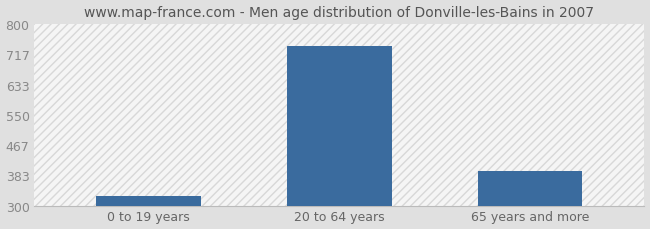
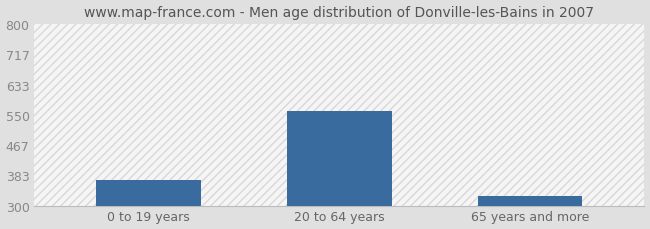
0 to 19 years: 325 -> 370
20 to 64 years: 740 -> 560
65 years and more: 395 -> 325
